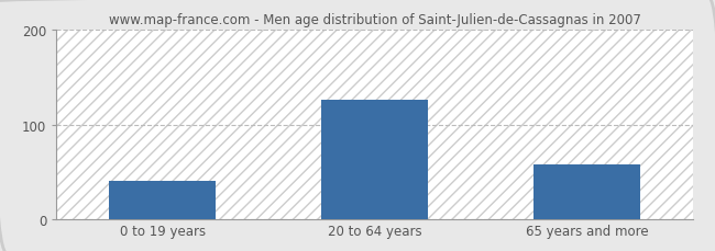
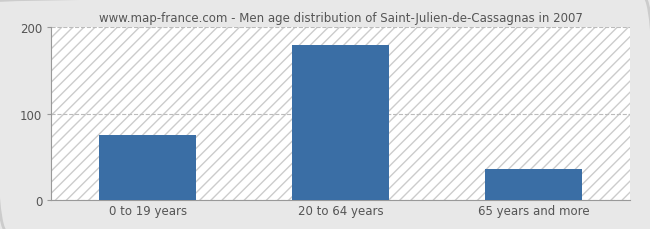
0 to 19 years: 40 -> 75
20 to 64 years: 126 -> 180
65 years and more: 58 -> 35
